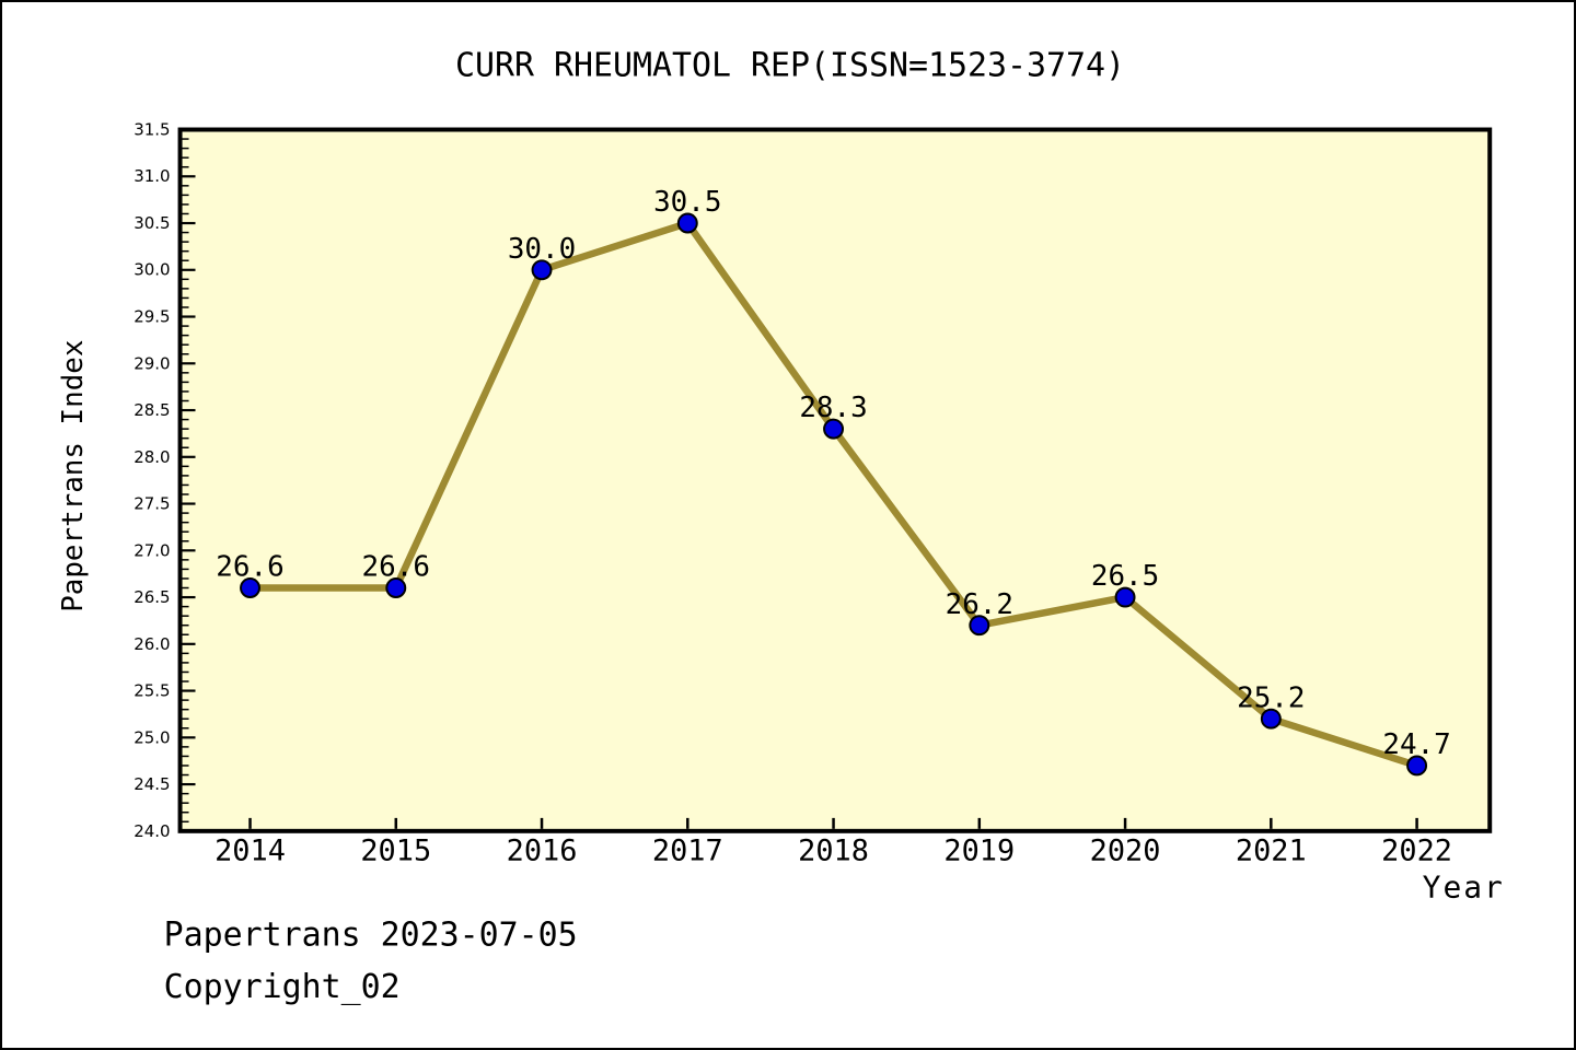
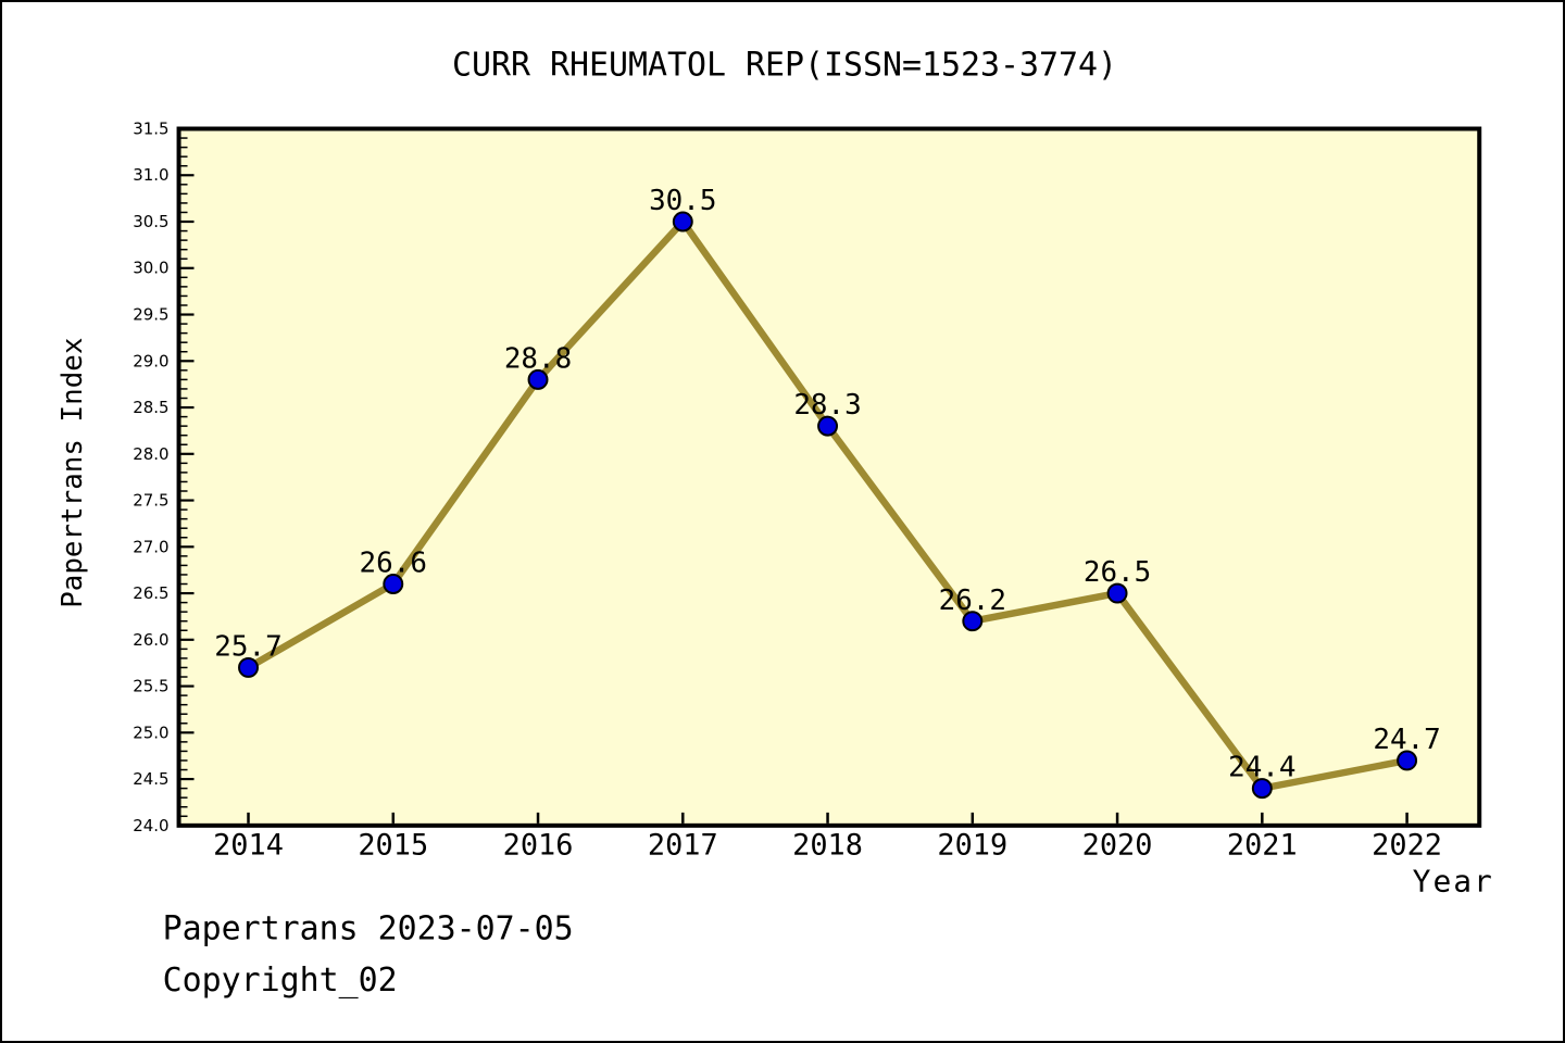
2014: 26.6 -> 25.7
2016: 30.0 -> 28.8
2021: 25.2 -> 24.4
